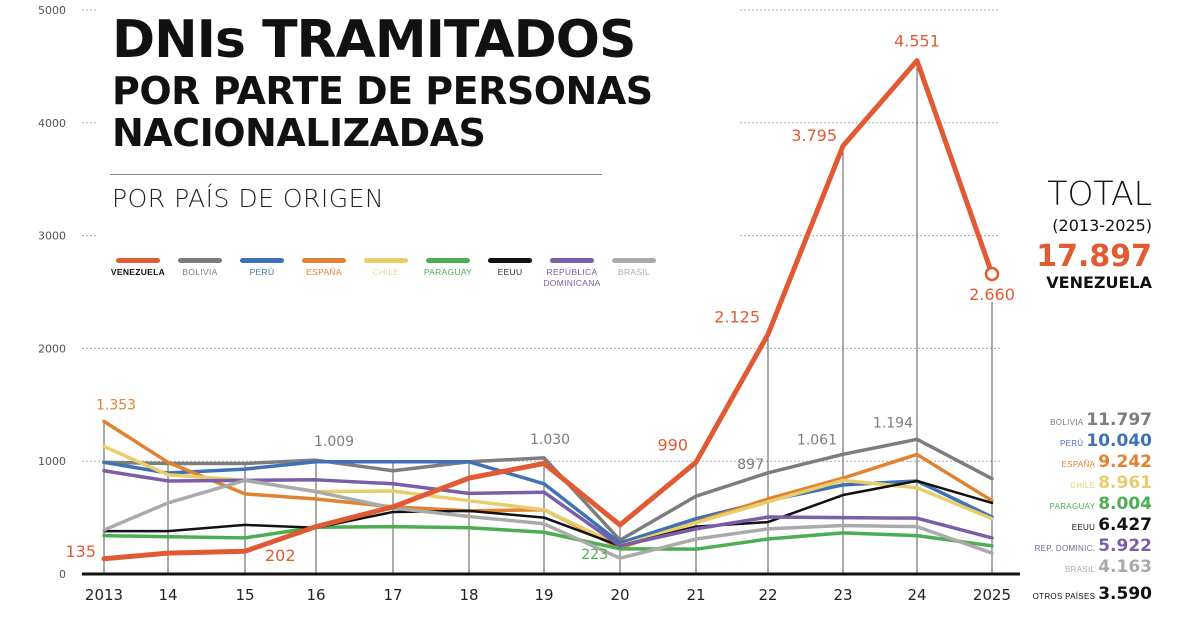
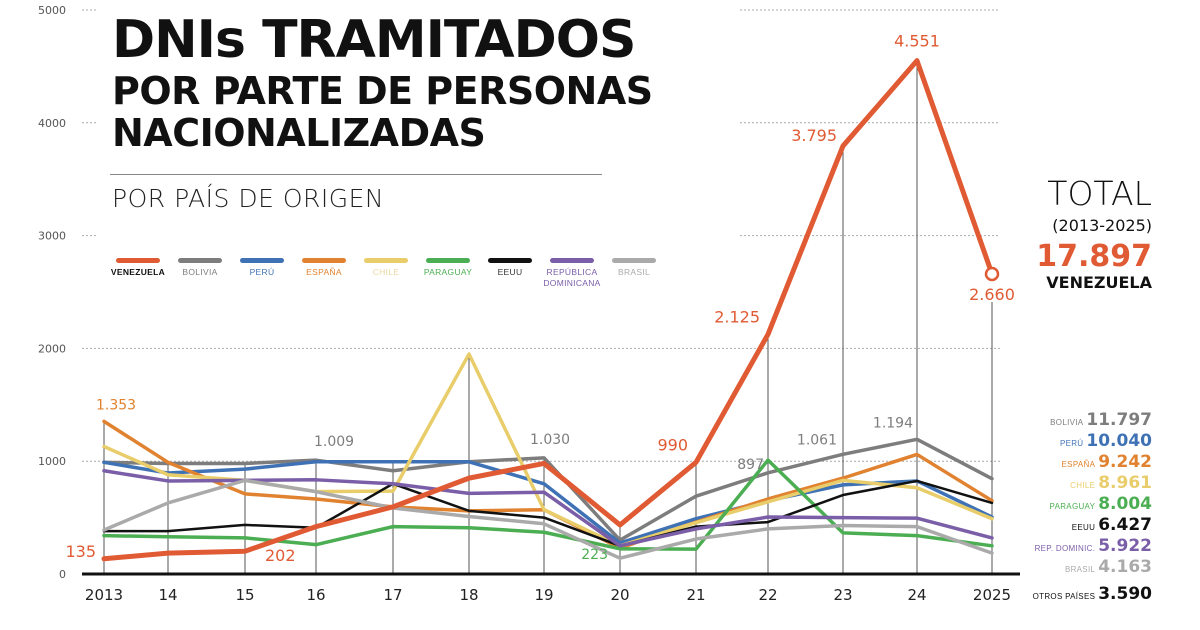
PARAGUAY/16: 420 -> 260
EEUU/17: 550 -> 800
CHILE/18: 650 -> 1950
PARAGUAY/22: 310 -> 1010
